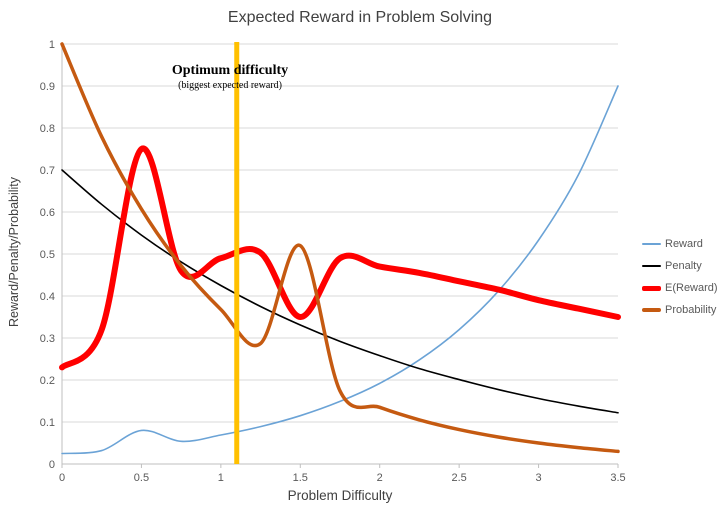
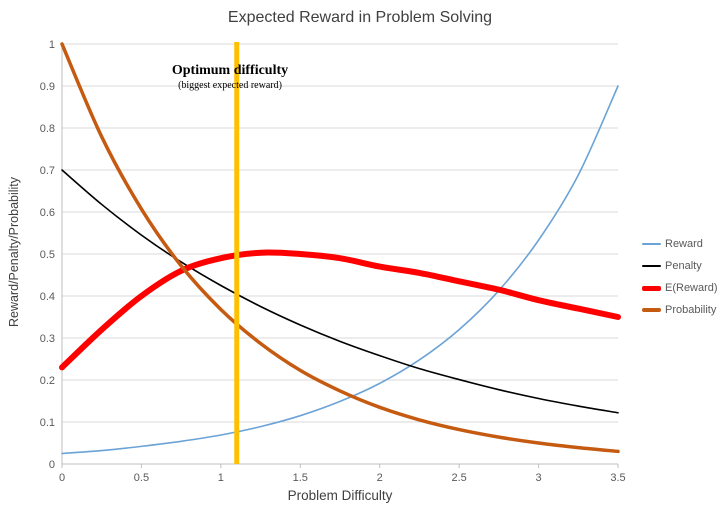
Reward/0.5: 0.08 -> 0.04
E(Reward)/0.5: 0.75 -> 0.40
E(Reward)/1.5: 0.35 -> 0.50
Probability/1.5: 0.52 -> 0.22
